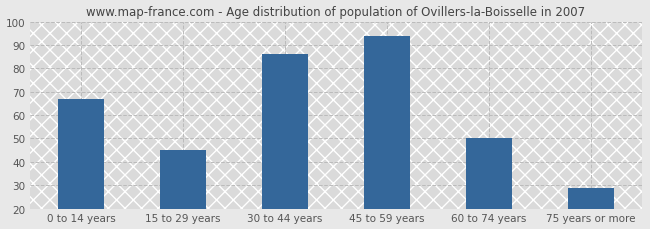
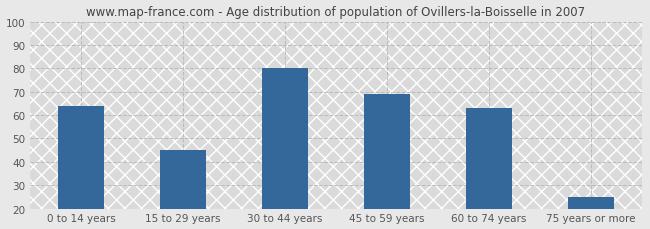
0 to 14 years: 67 -> 64
30 to 44 years: 86 -> 80
45 to 59 years: 94 -> 69
60 to 74 years: 50 -> 63
75 years or more: 29 -> 25
